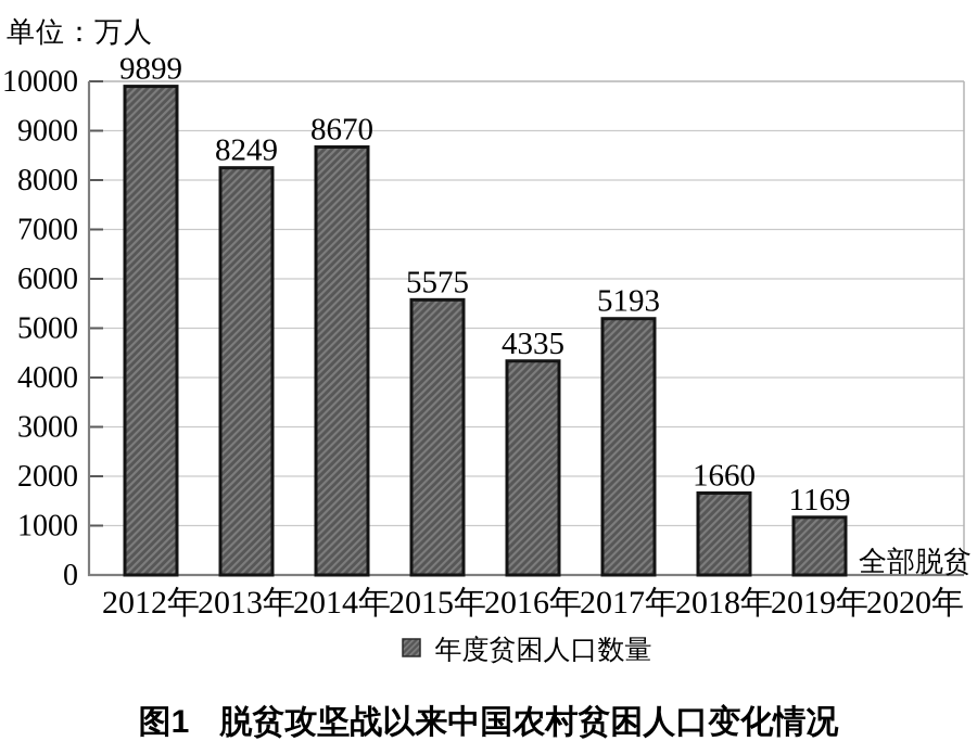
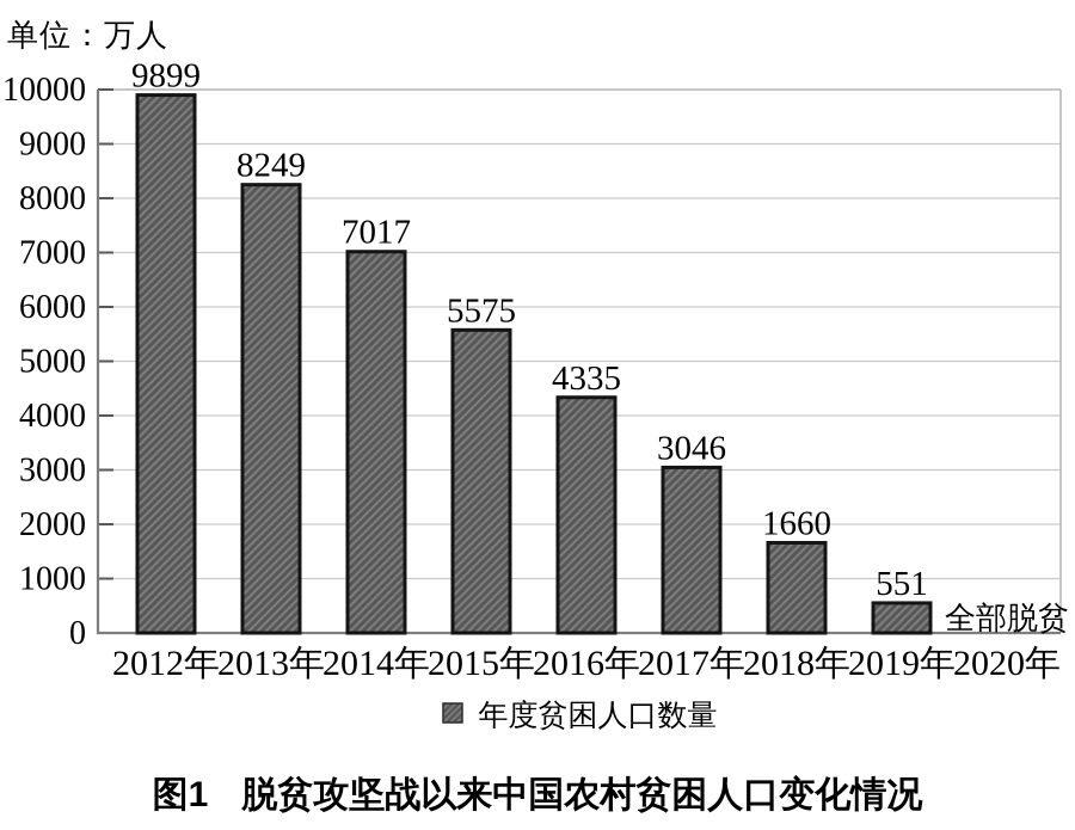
2014年: 8670 -> 7017
2017年: 5193 -> 3046
2019年: 1169 -> 551
